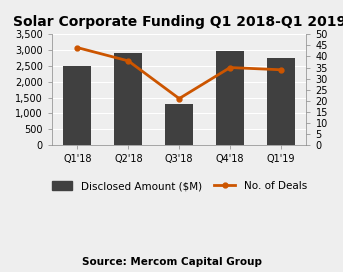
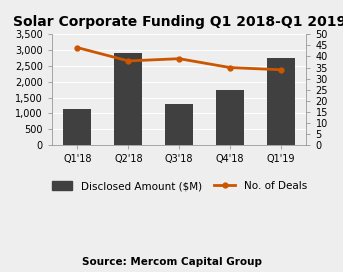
Disclosed Amount ($M)/Q1'18: 2,500 -> 1,150
No. of Deals/Q3'18: 21 -> 39
Disclosed Amount ($M)/Q4'18: 2,980 -> 1,750
